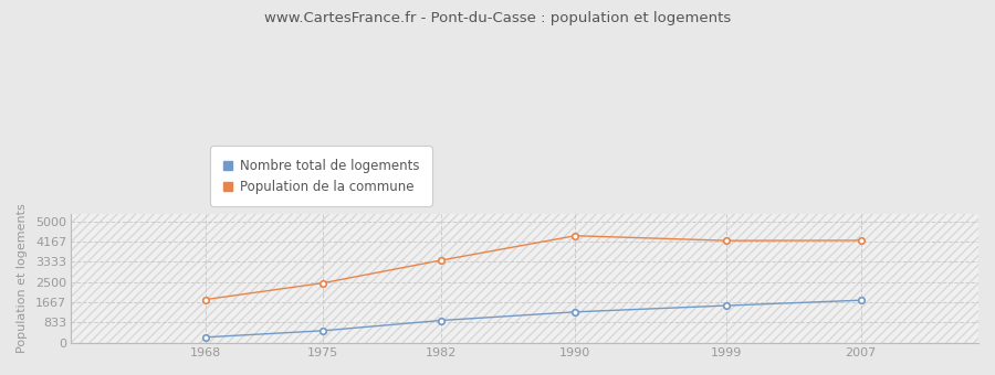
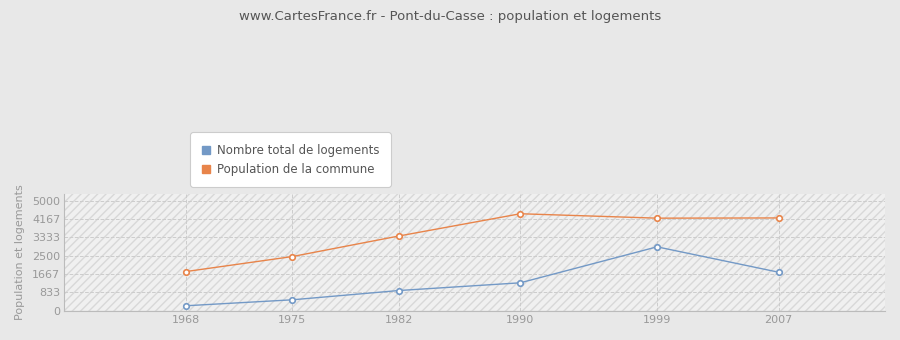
Nombre total de logements/1999: 1530 -> 2900
